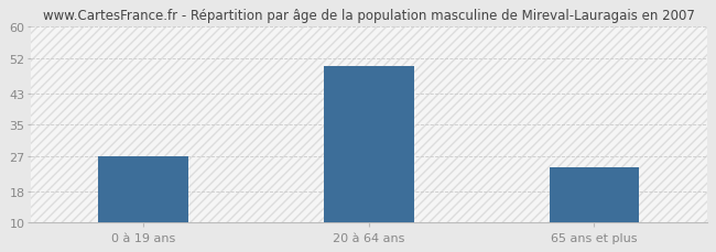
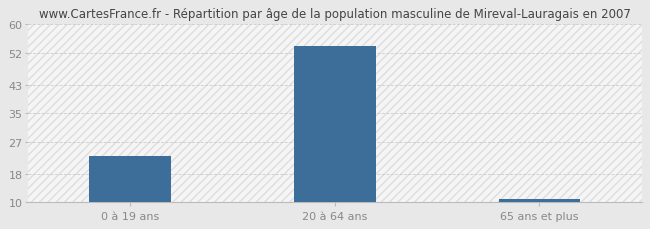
0 à 19 ans: 27 -> 23
20 à 64 ans: 50 -> 54
65 ans et plus: 24 -> 11
